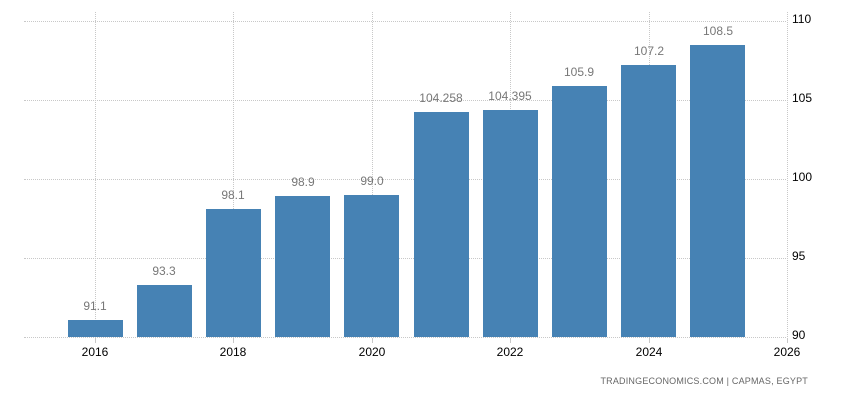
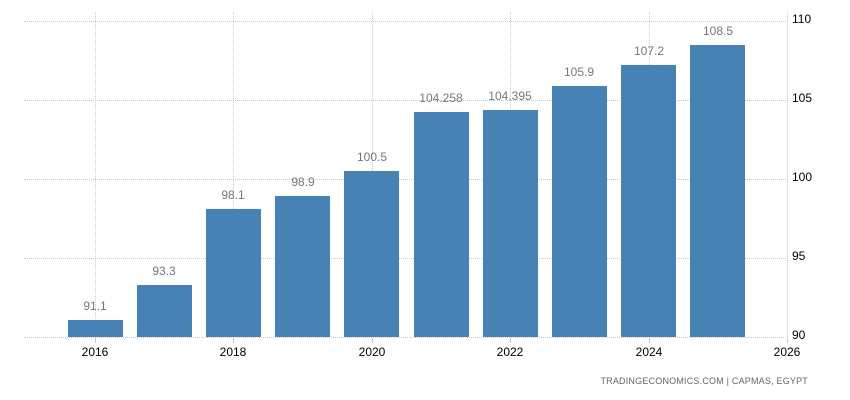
2020: 99.0 -> 100.5
